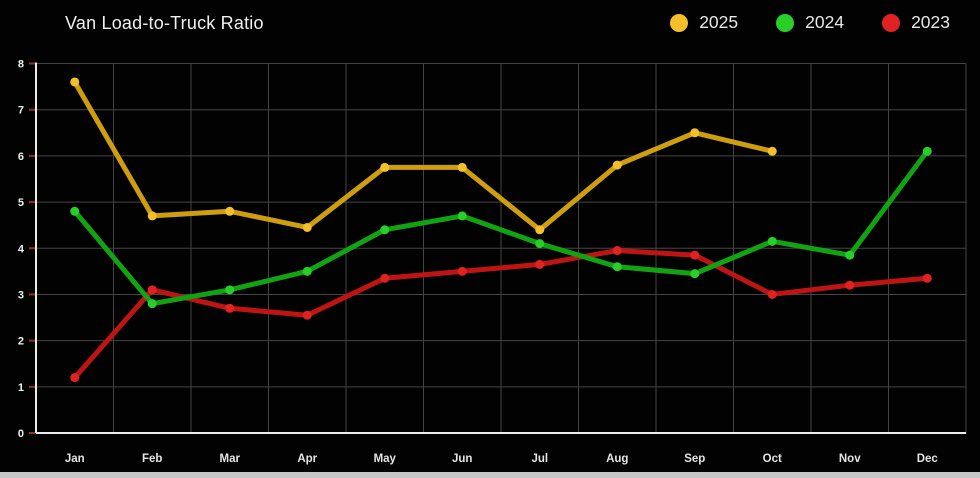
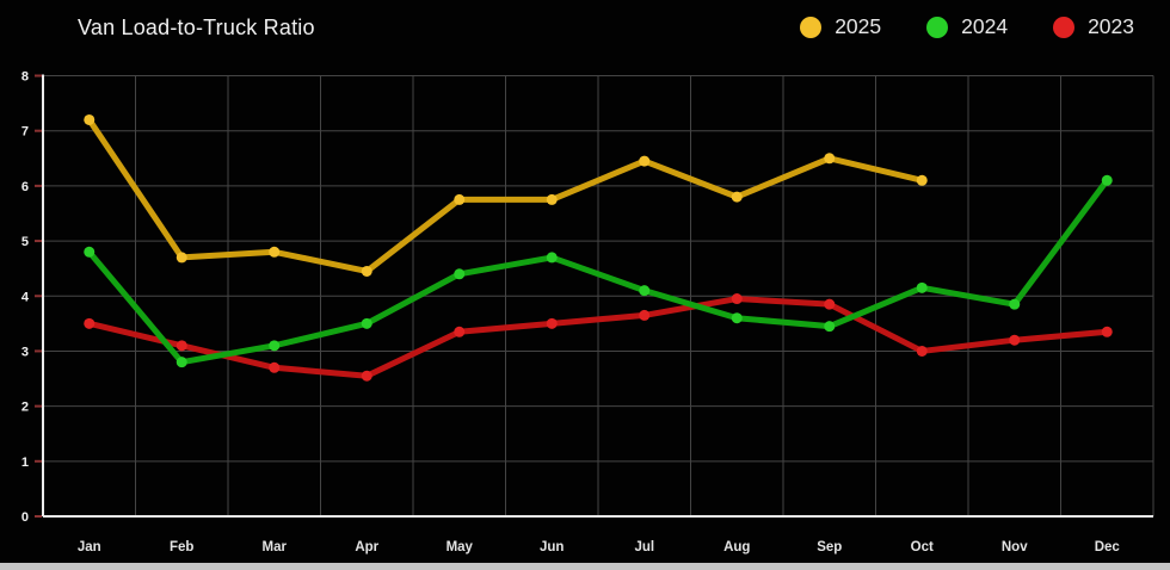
2025/Jan: 7.6 -> 7.2
2023/Jan: 1.2 -> 3.5
2025/Jul: 4.4 -> 6.5
